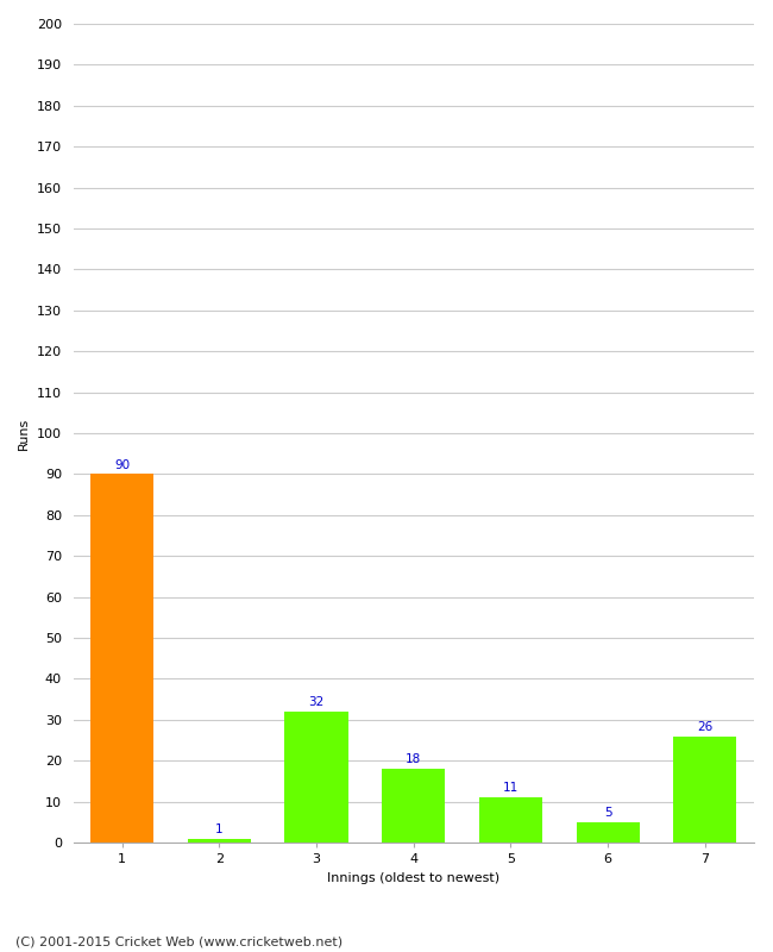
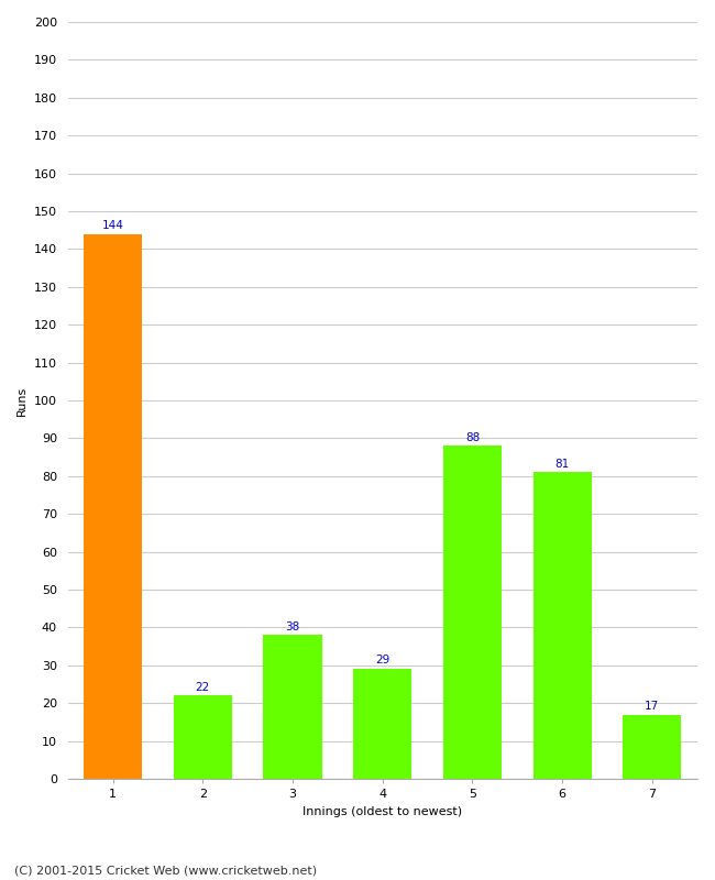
1: 90 -> 144
2: 1 -> 22
3: 32 -> 38
4: 18 -> 29
5: 11 -> 88
6: 5 -> 81
7: 26 -> 17
